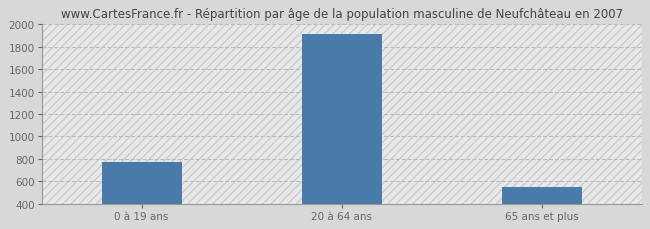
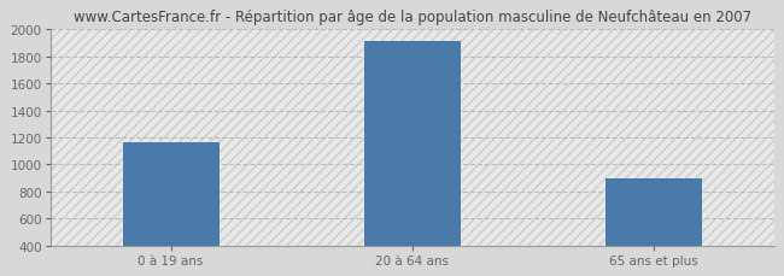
0 à 19 ans: 780 -> 1160
65 ans et plus: 550 -> 900
